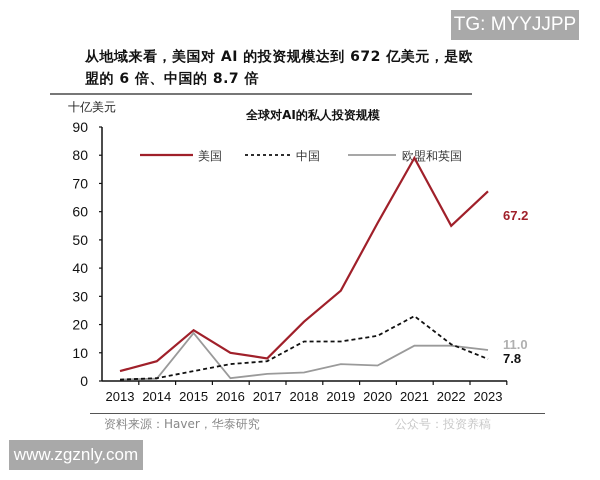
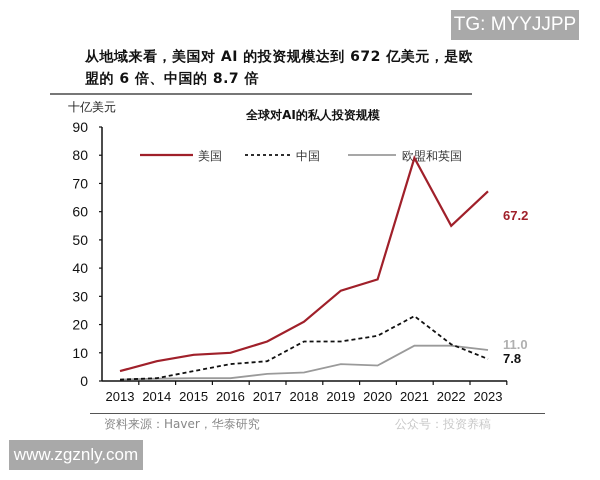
美国/2015: 18 -> 9
欧盟和英国/2015: 17 -> 1
美国/2017: 8 -> 14
美国/2020: 56 -> 36
